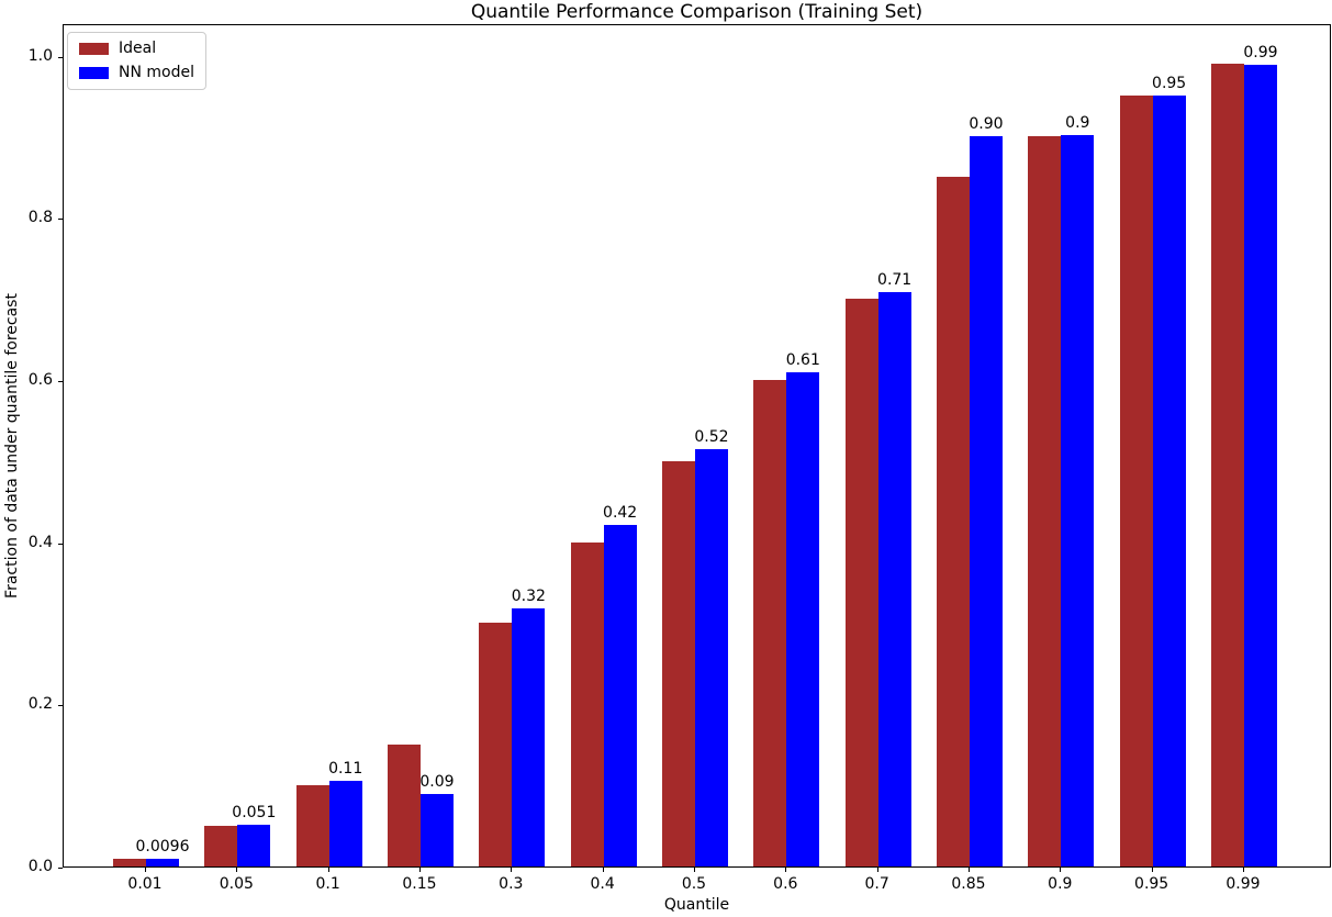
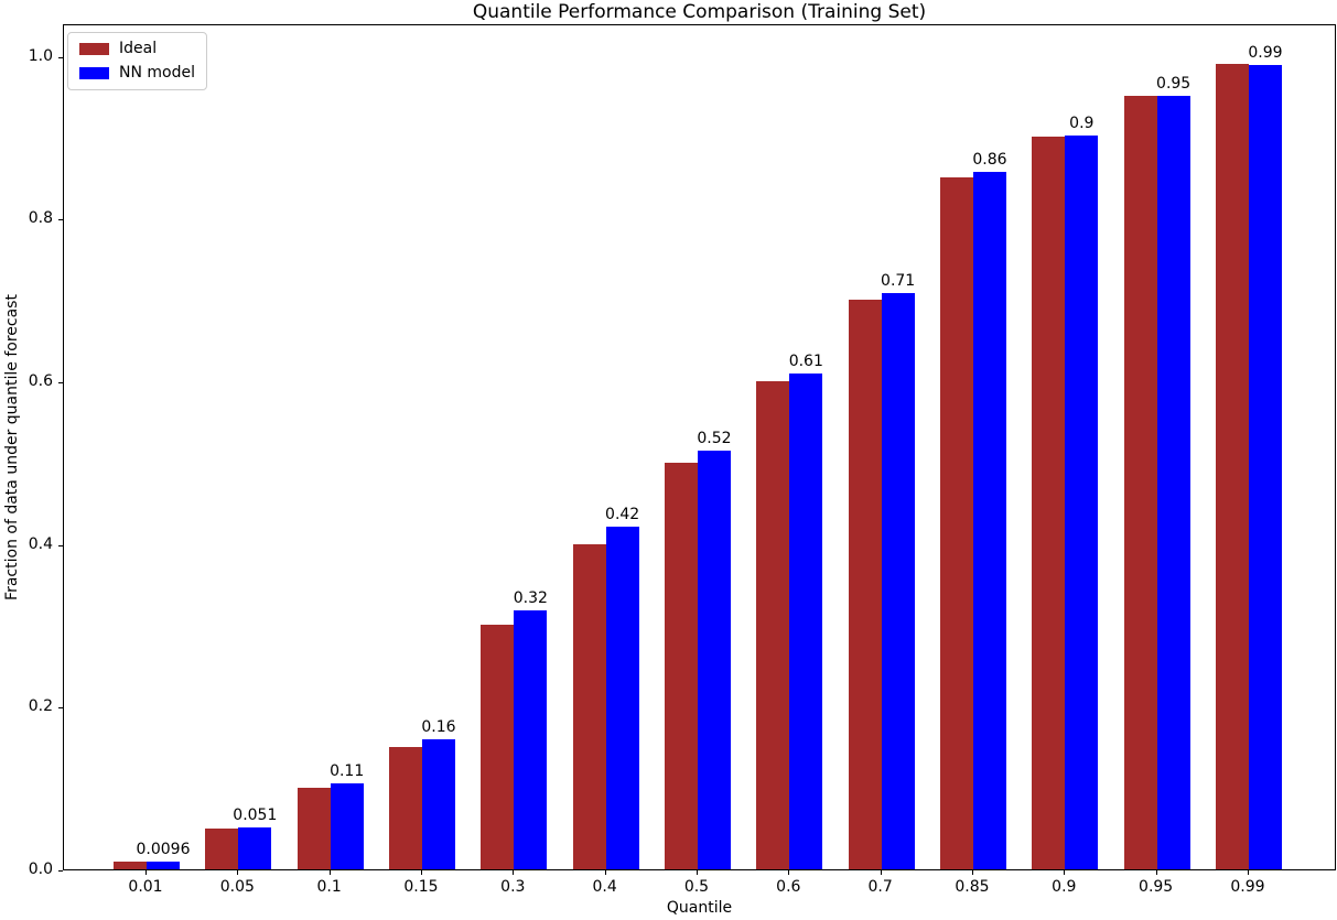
NN model/0.15: 0.09 -> 0.16
NN model/0.85: 0.90 -> 0.86
